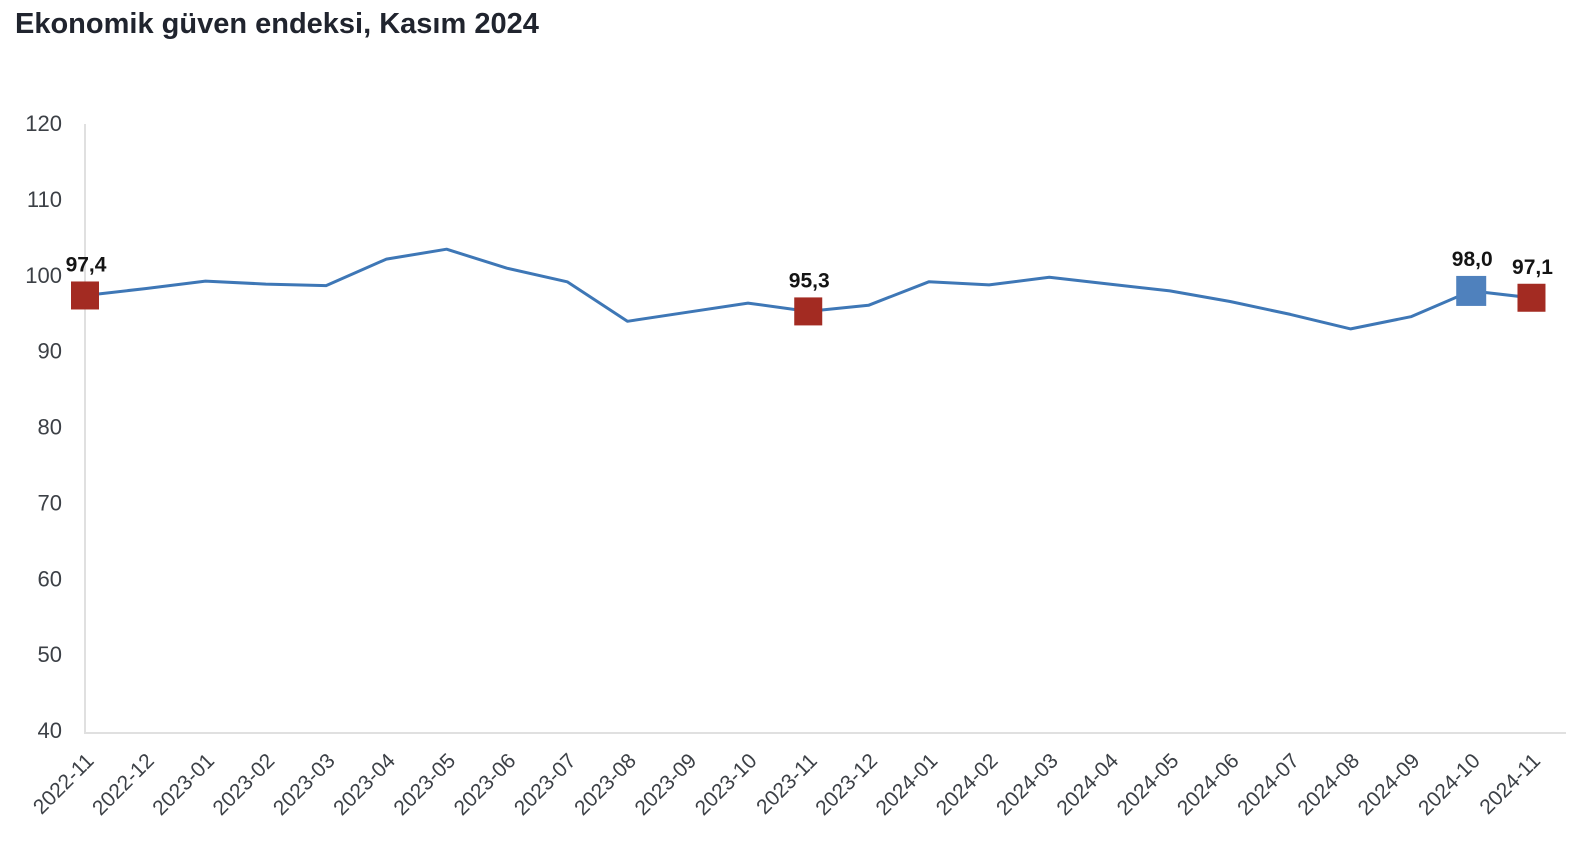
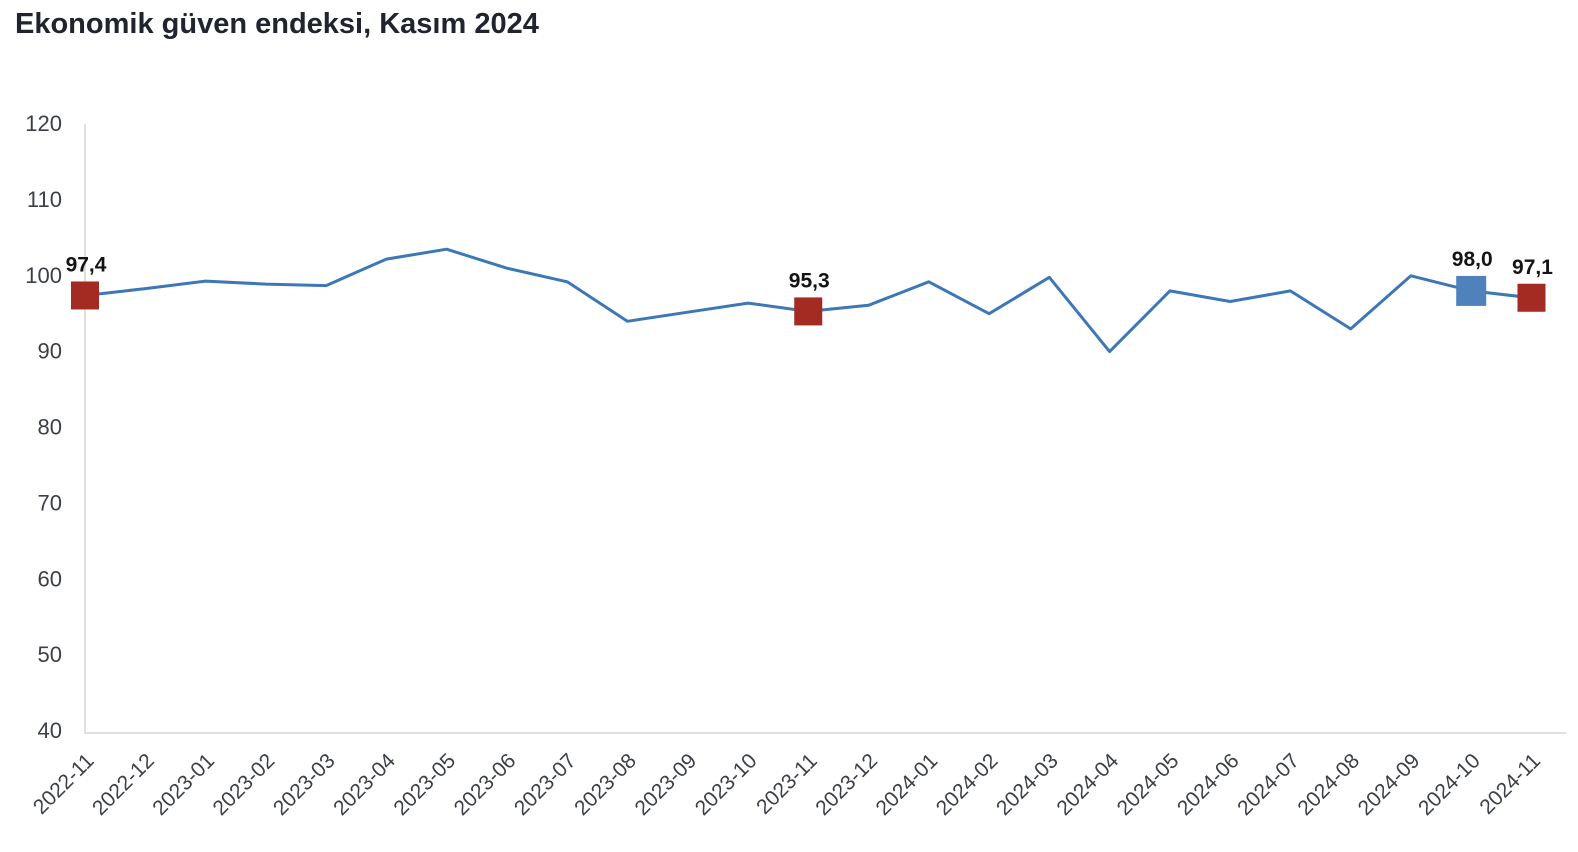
2024-02: 99 -> 95
2024-04: 99 -> 90
2024-07: 95 -> 98
2024-09: 95 -> 100
